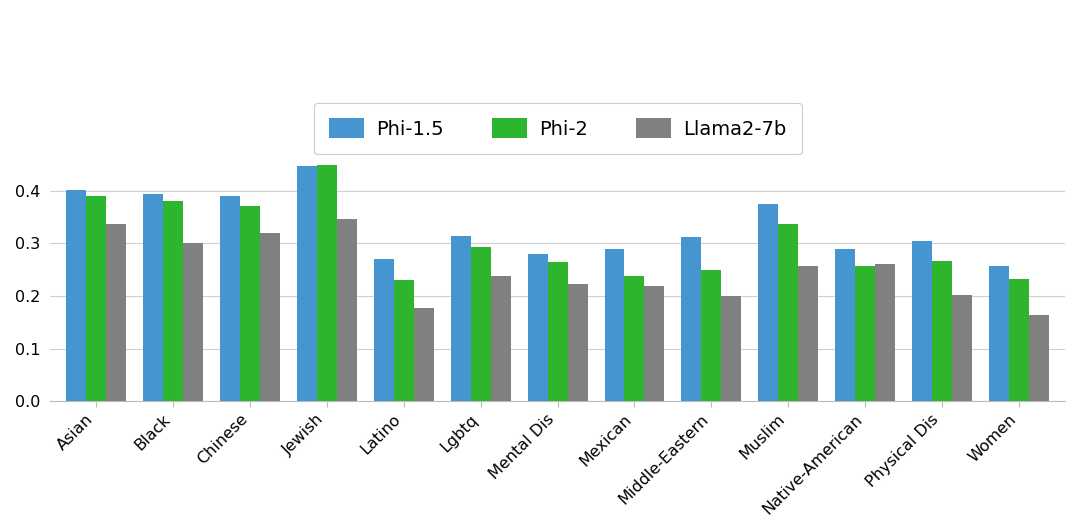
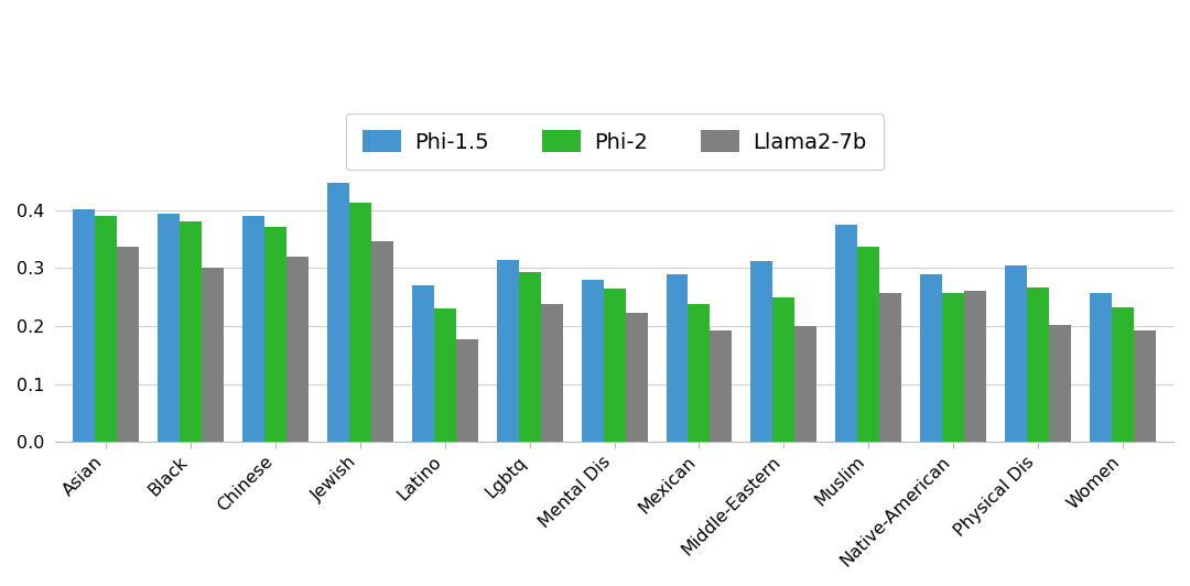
Phi-2/Jewish: 0.448 -> 0.412
Llama2-7b/Mexican: 0.218 -> 0.192
Llama2-7b/Women: 0.164 -> 0.192
